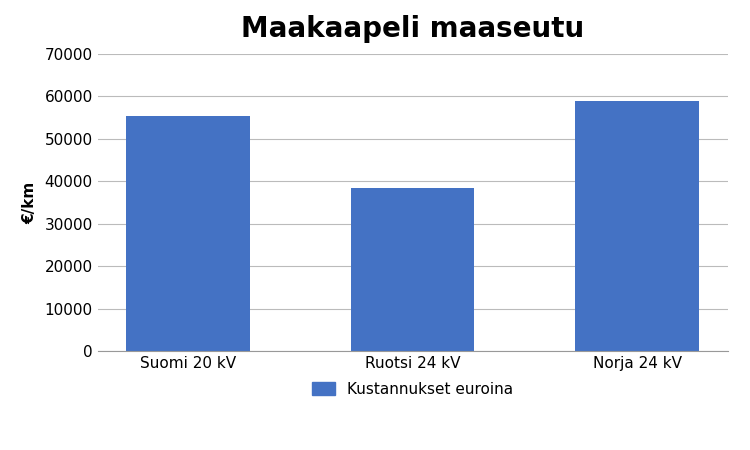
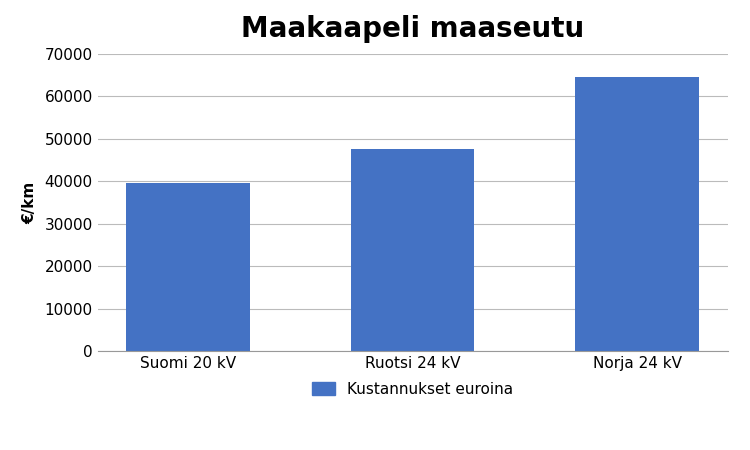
Suomi 20 kV: 55500 -> 39500
Ruotsi 24 kV: 38500 -> 47500
Norja 24 kV: 59000 -> 64500
